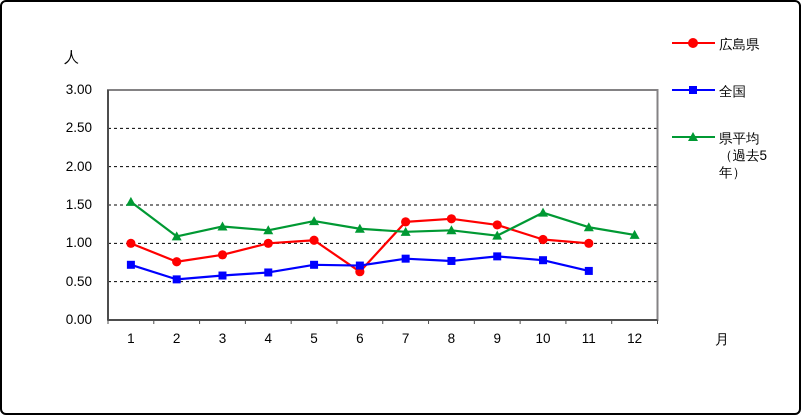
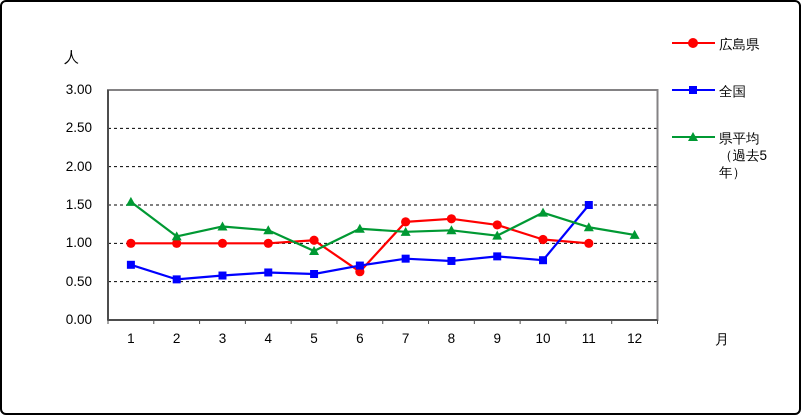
広島県/2: 0.8 -> 1.0
広島県/3: 0.8 -> 1.0
全国/5: 0.7 -> 0.6
県平均（過去5年）/5: 1.3 -> 0.9
全国/11: 0.6 -> 1.5
